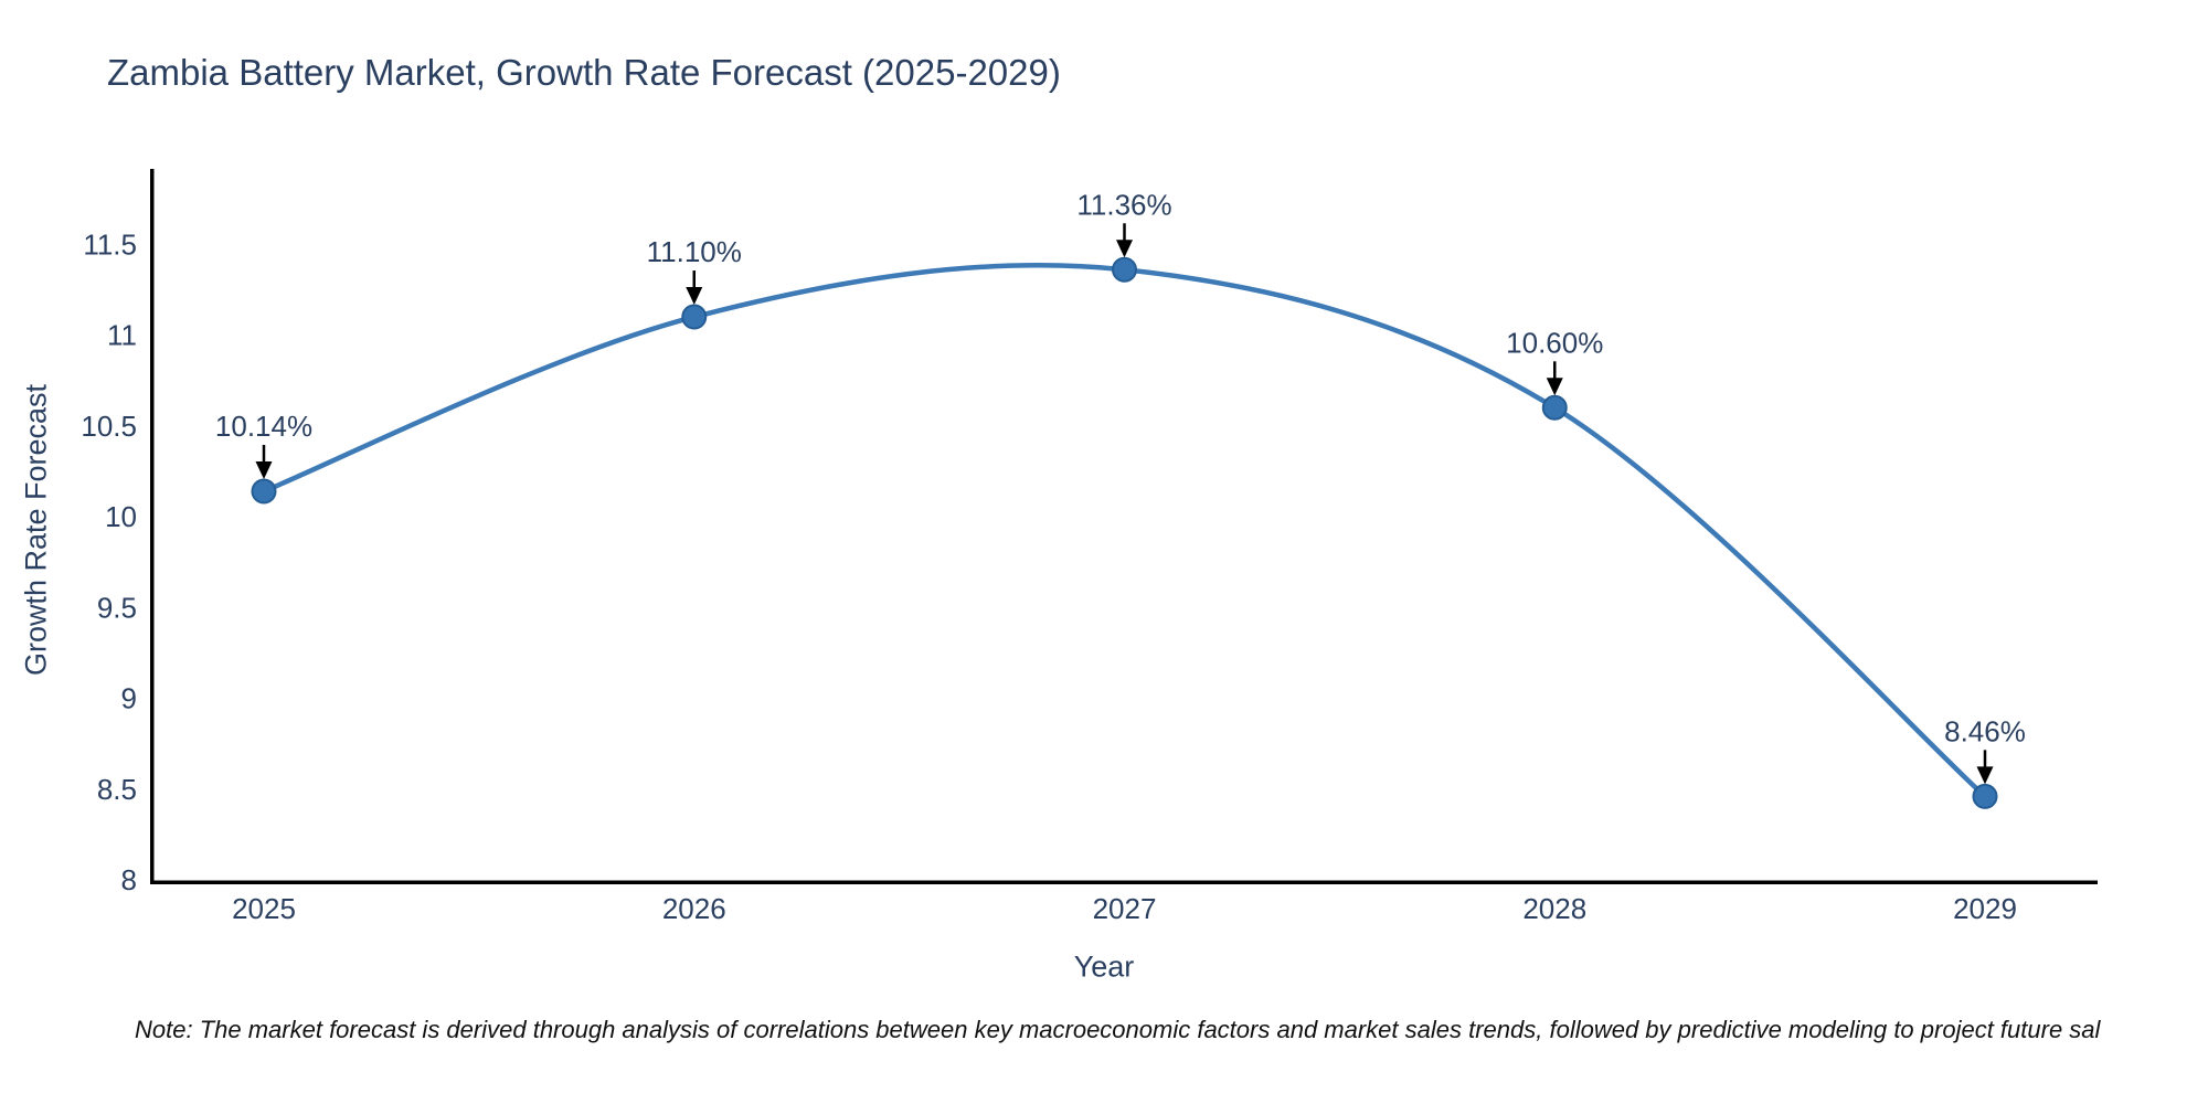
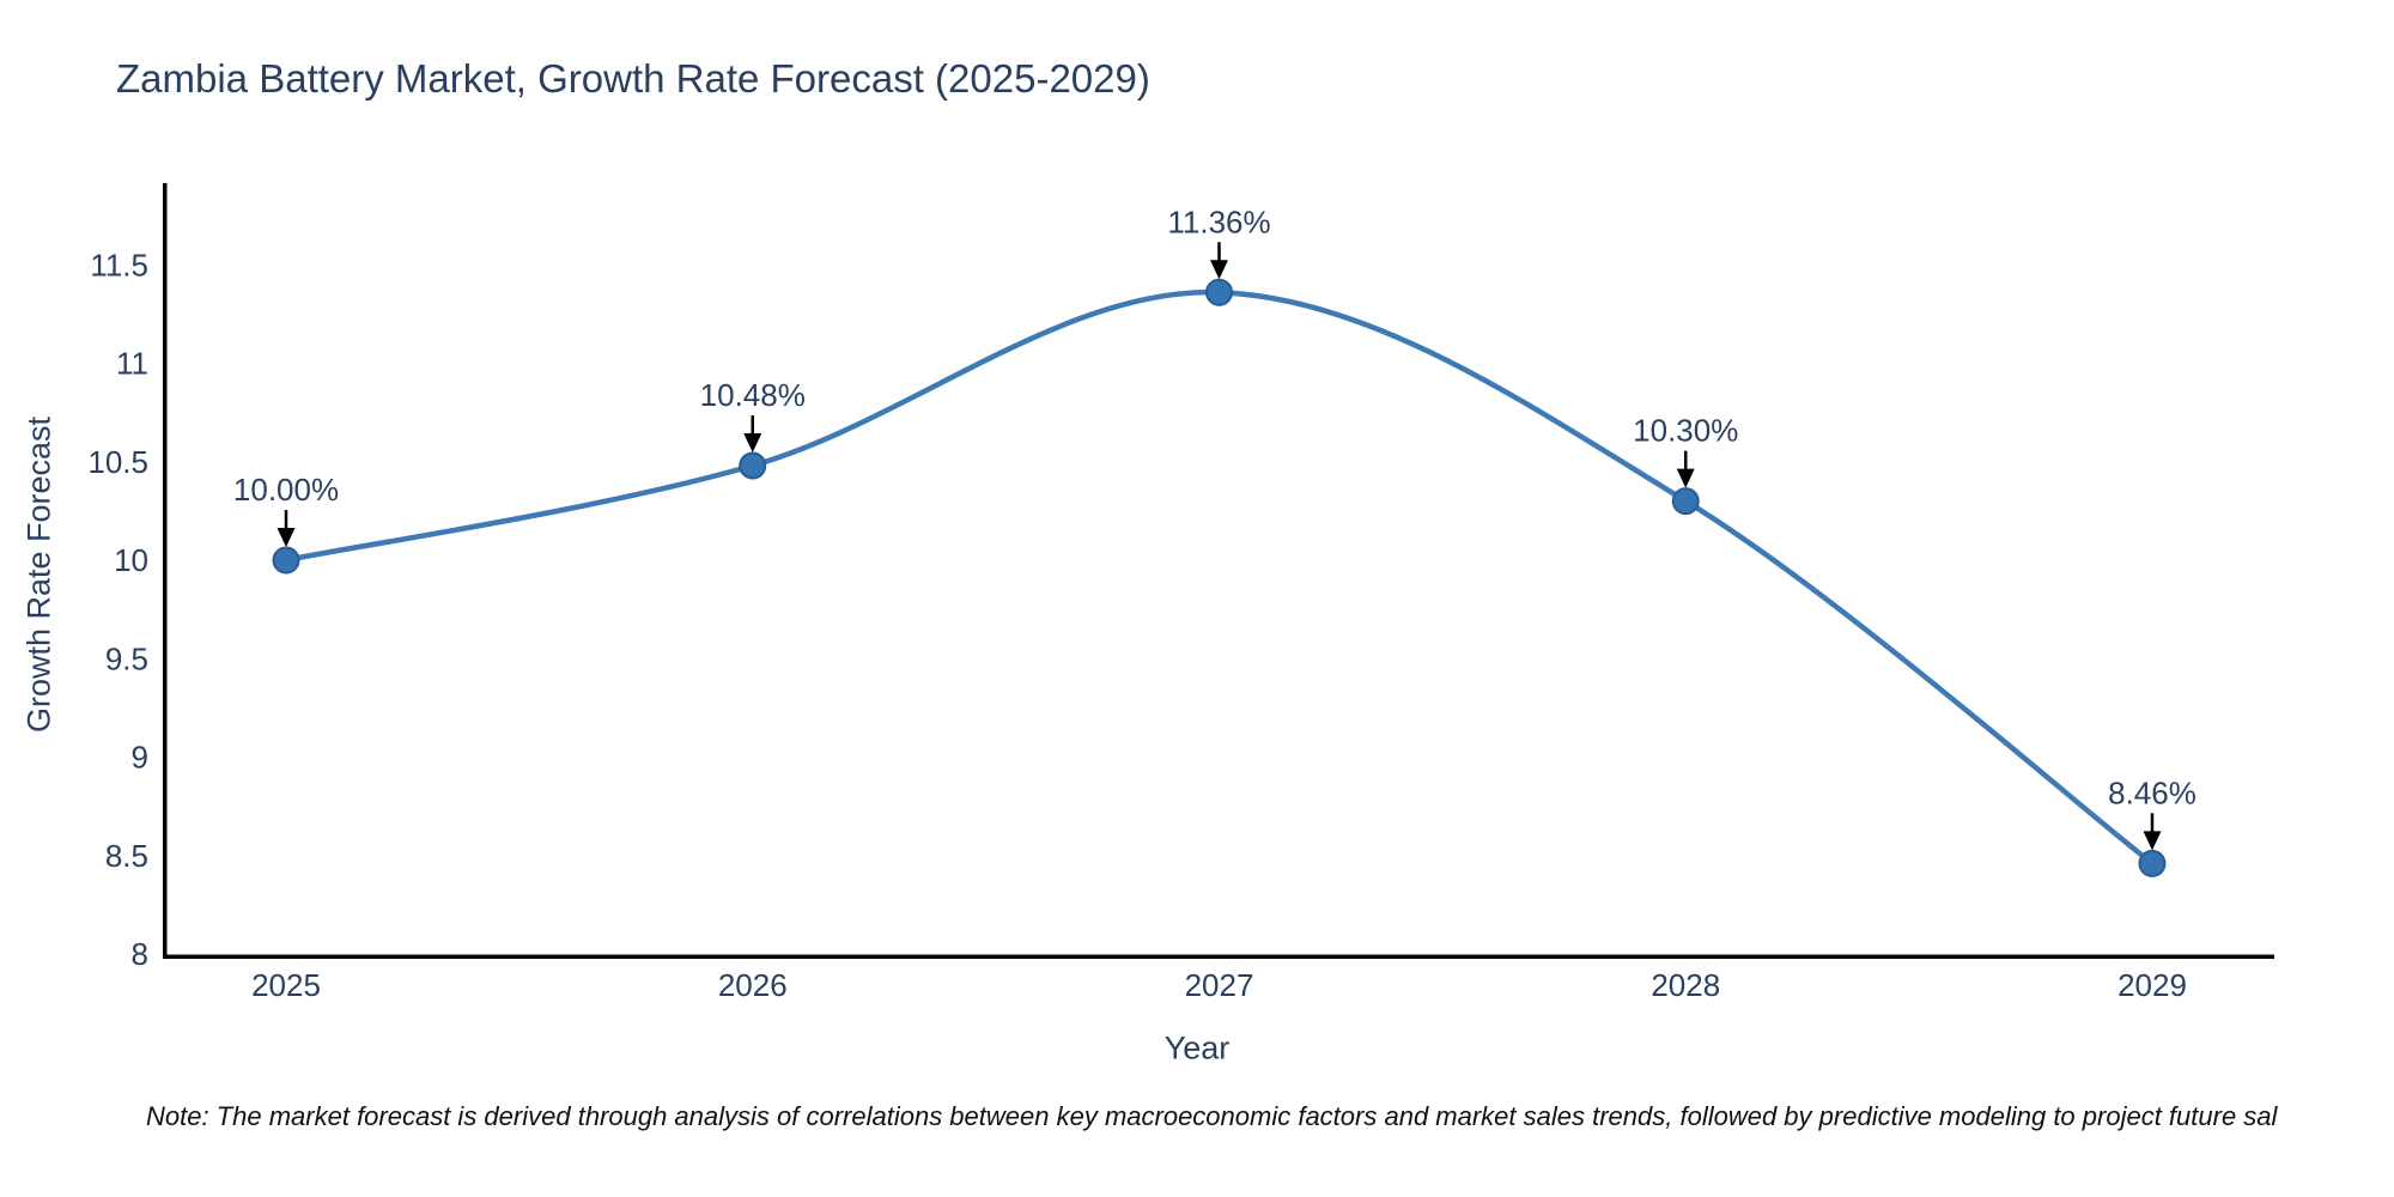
2025: 10.14% -> 10.00%
2026: 11.10% -> 10.48%
2028: 10.60% -> 10.30%
